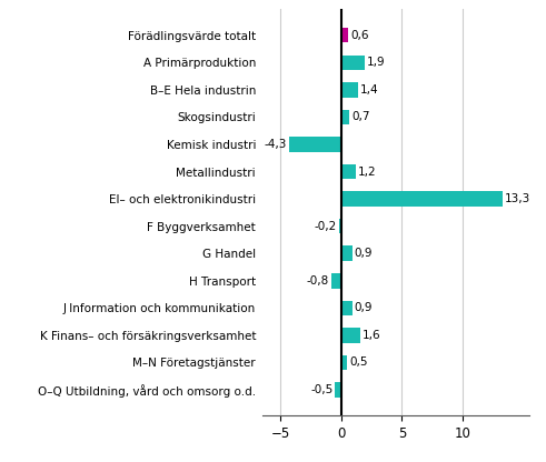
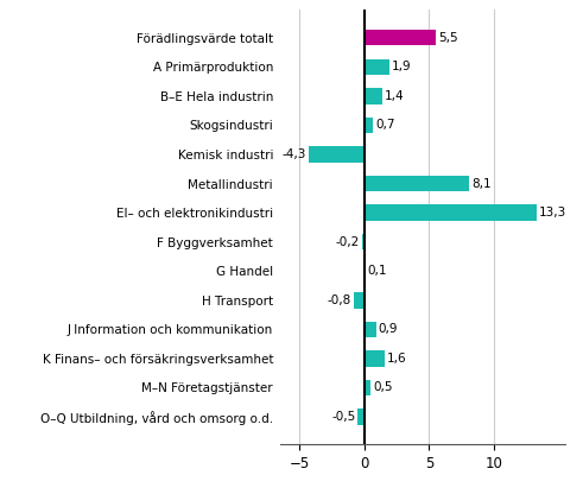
Förädlingsvärde totalt: 0,6 -> 5,5
Metallindustri: 1,2 -> 8,1
G Handel: 0,9 -> 0,1
